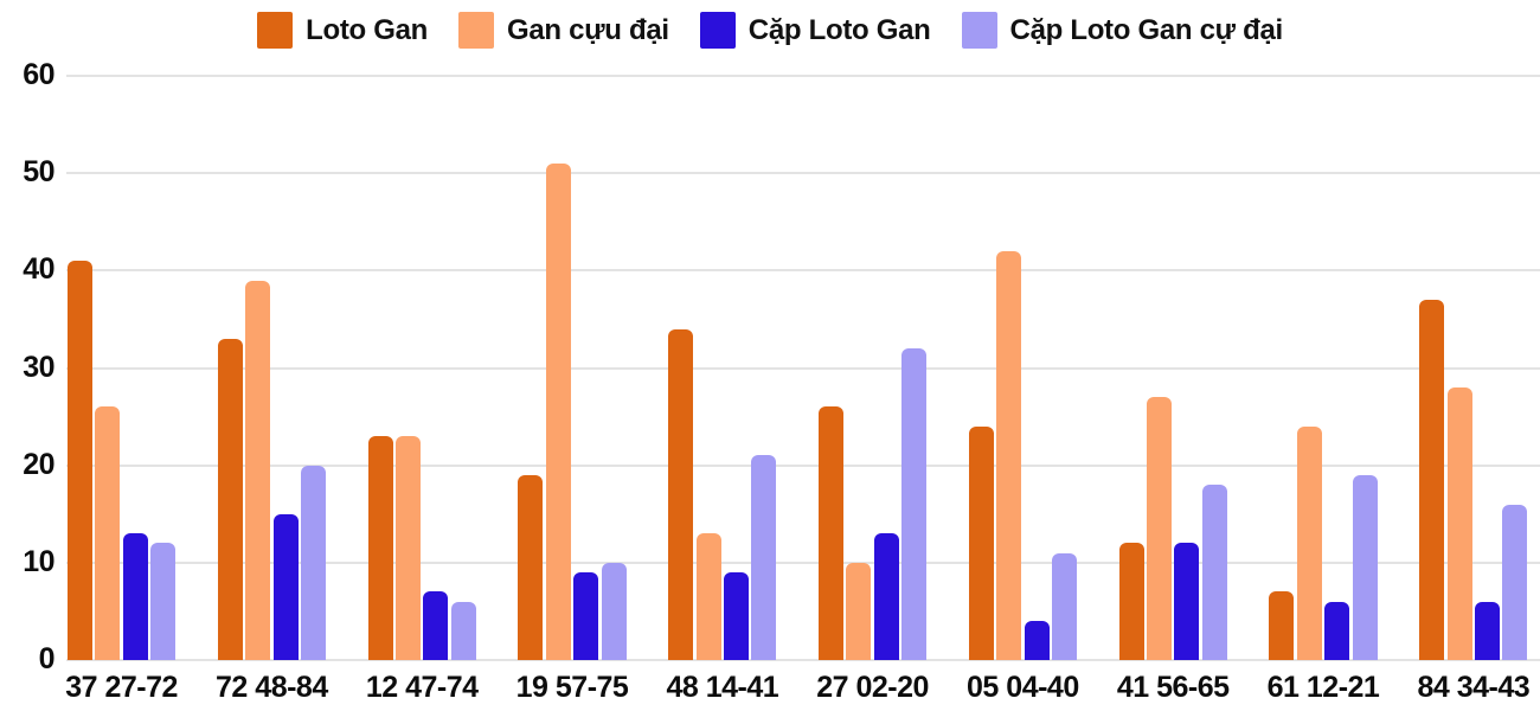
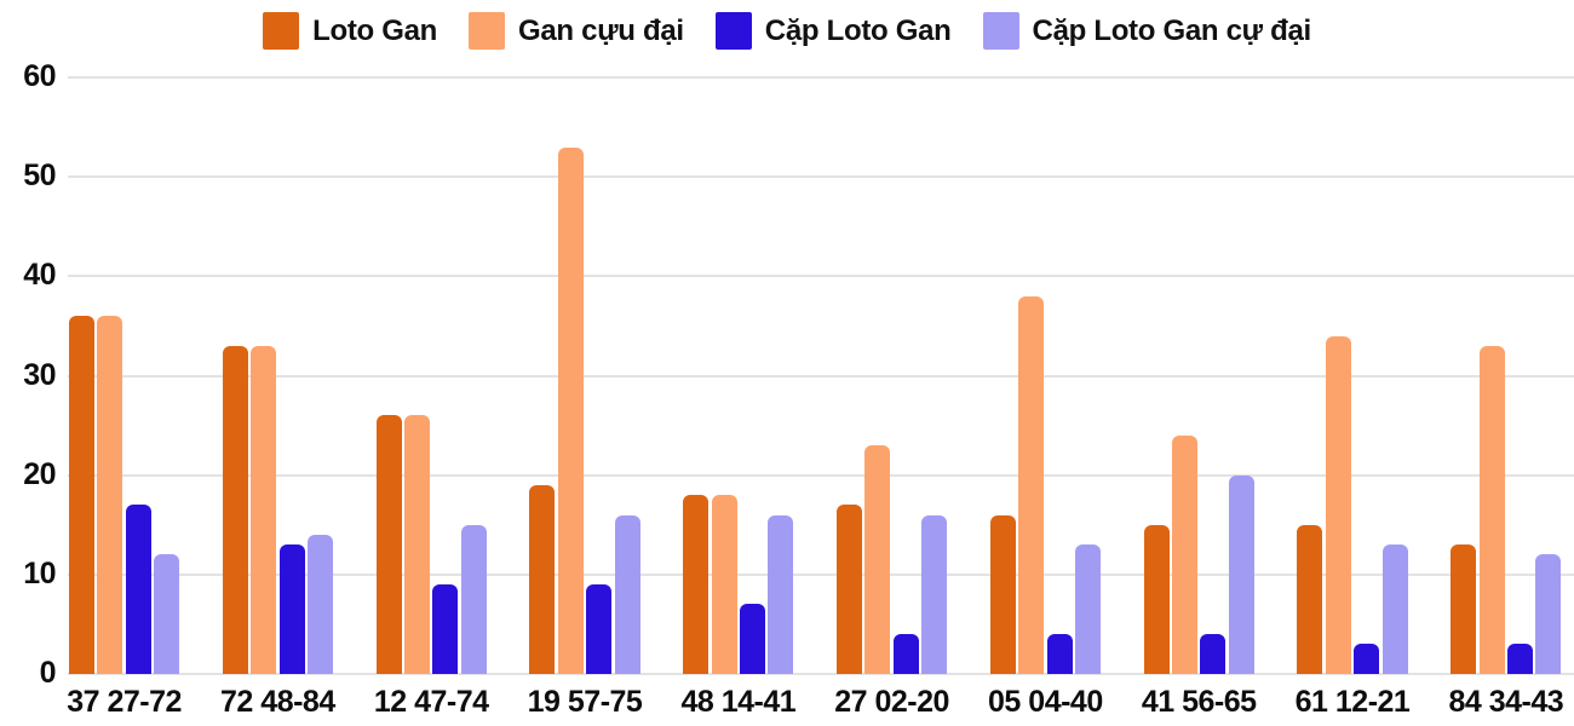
Loto Gan/37 27-72: 41 -> 36
Gan cựu đại/37 27-72: 26 -> 36
Cặp Loto Gan/37 27-72: 13 -> 17
Gan cựu đại/72 48-84: 39 -> 33
Cặp Loto Gan/72 48-84: 15 -> 13
Cặp Loto Gan cự đại/72 48-84: 20 -> 14
Loto Gan/12 47-74: 23 -> 26
Gan cựu đại/12 47-74: 23 -> 26
Cặp Loto Gan/12 47-74: 7 -> 9
Cặp Loto Gan cự đại/12 47-74: 6 -> 15
Gan cựu đại/19 57-75: 51 -> 53
Cặp Loto Gan cự đại/19 57-75: 10 -> 16
Loto Gan/48 14-41: 34 -> 18
Gan cựu đại/48 14-41: 13 -> 18
Cặp Loto Gan/48 14-41: 9 -> 7
Cặp Loto Gan cự đại/48 14-41: 21 -> 16
Loto Gan/27 02-20: 26 -> 17
Gan cựu đại/27 02-20: 10 -> 23
Cặp Loto Gan/27 02-20: 13 -> 4
Cặp Loto Gan cự đại/27 02-20: 32 -> 16
Loto Gan/05 04-40: 24 -> 16
Gan cựu đại/05 04-40: 42 -> 38
Cặp Loto Gan cự đại/05 04-40: 11 -> 13
Loto Gan/41 56-65: 12 -> 15
Gan cựu đại/41 56-65: 27 -> 24
Cặp Loto Gan/41 56-65: 12 -> 4
Cặp Loto Gan cự đại/41 56-65: 18 -> 20
Loto Gan/61 12-21: 7 -> 15
Gan cựu đại/61 12-21: 24 -> 34
Cặp Loto Gan/61 12-21: 6 -> 3
Cặp Loto Gan cự đại/61 12-21: 19 -> 13
Loto Gan/84 34-43: 37 -> 13
Gan cựu đại/84 34-43: 28 -> 33
Cặp Loto Gan/84 34-43: 6 -> 3
Cặp Loto Gan cự đại/84 34-43: 16 -> 12
